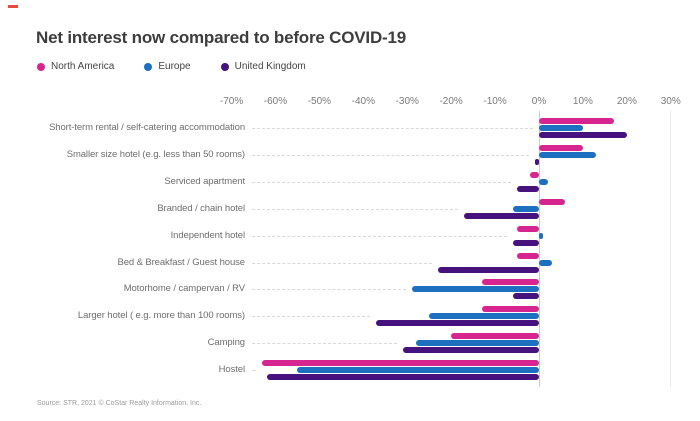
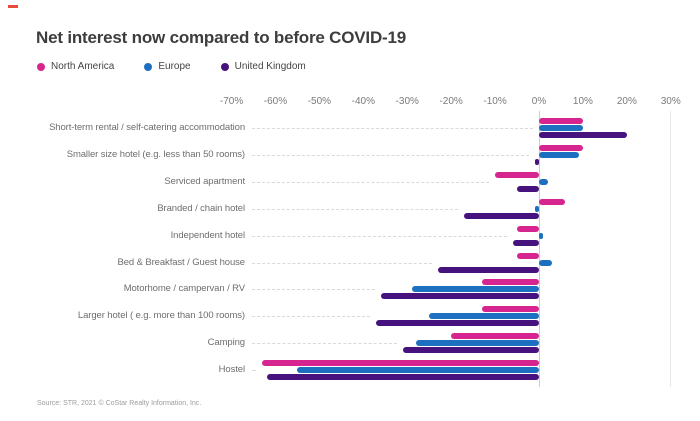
North America/Short-term rental / self-catering accommodation: 17% -> 10%
Europe/Smaller size hotel (e.g. less than 50 rooms): 13% -> 9%
North America/Serviced apartment: -2% -> -10%
Europe/Branded / chain hotel: -6% -> -1%
United Kingdom/Motorhome / campervan / RV: -6% -> -36%
